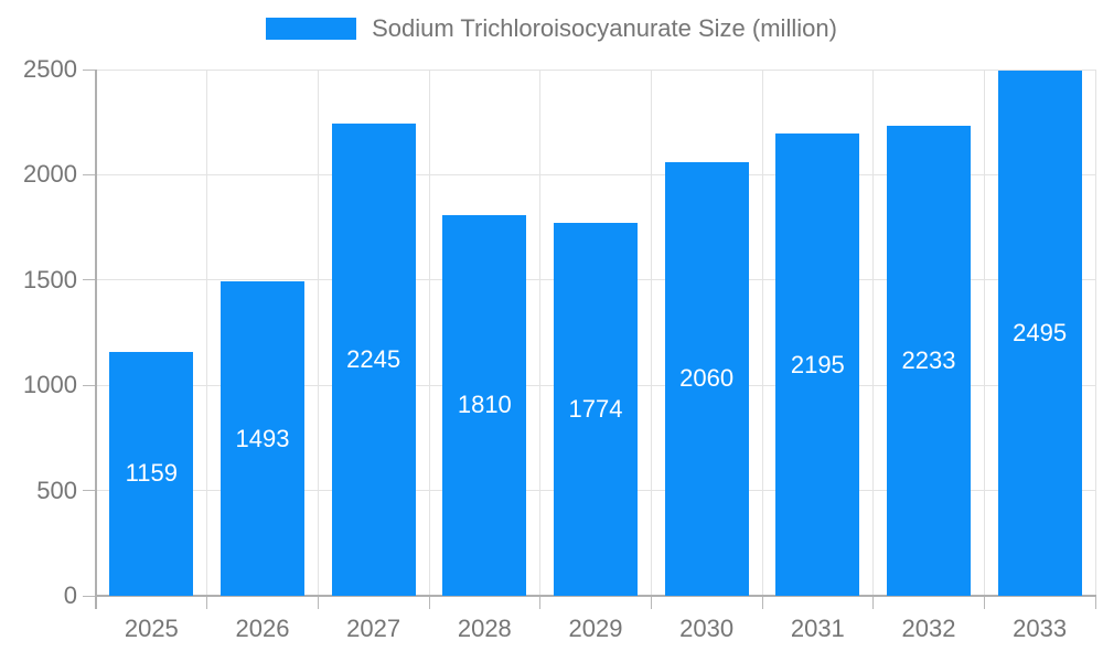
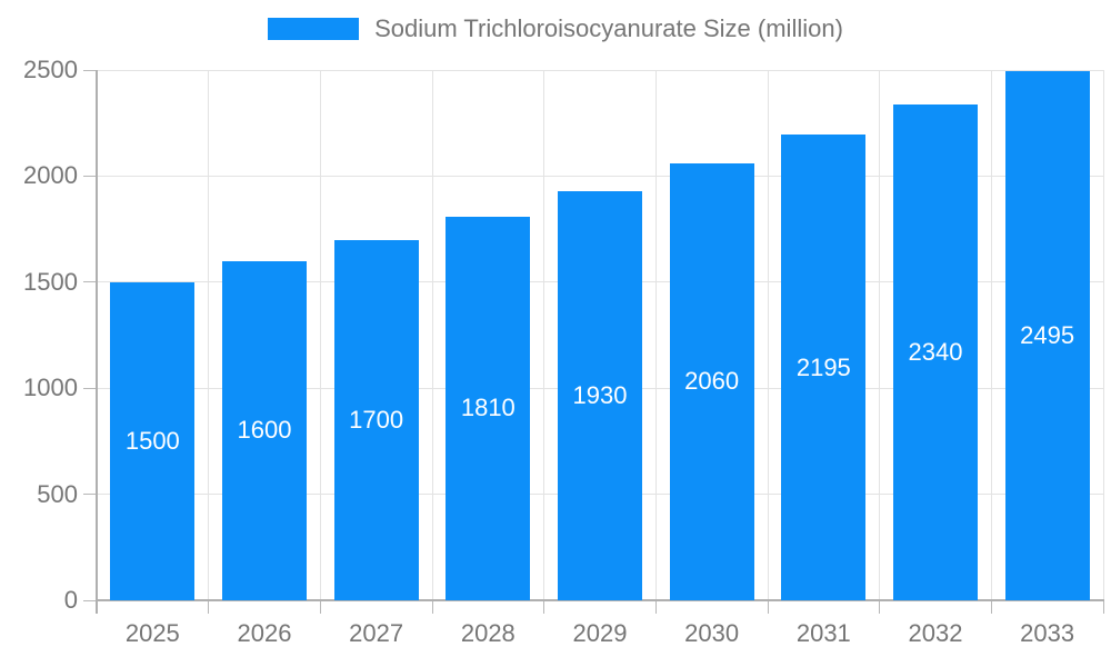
2025: 1159 -> 1500
2026: 1493 -> 1600
2027: 2245 -> 1700
2029: 1774 -> 1930
2032: 2233 -> 2340
